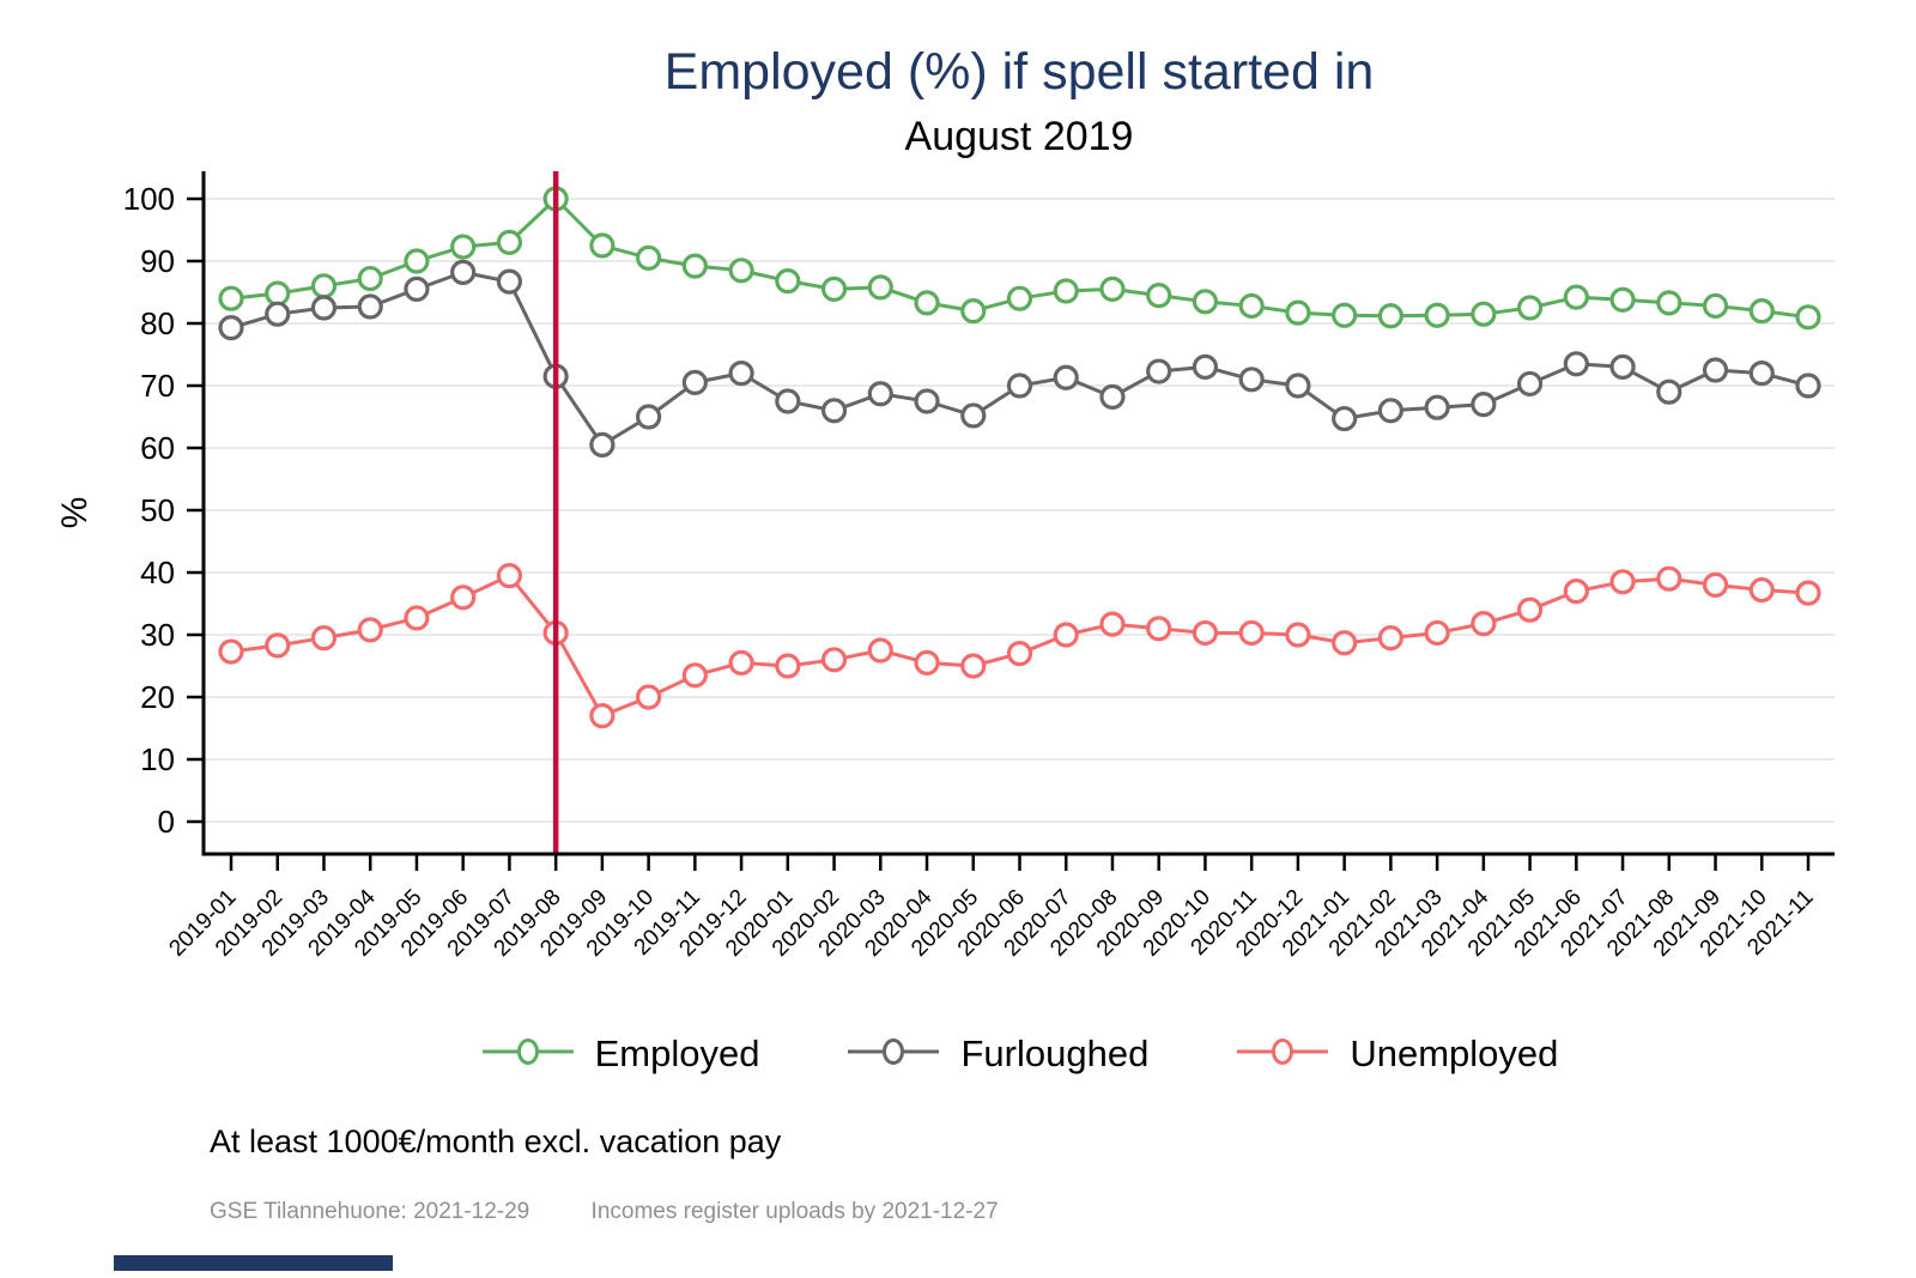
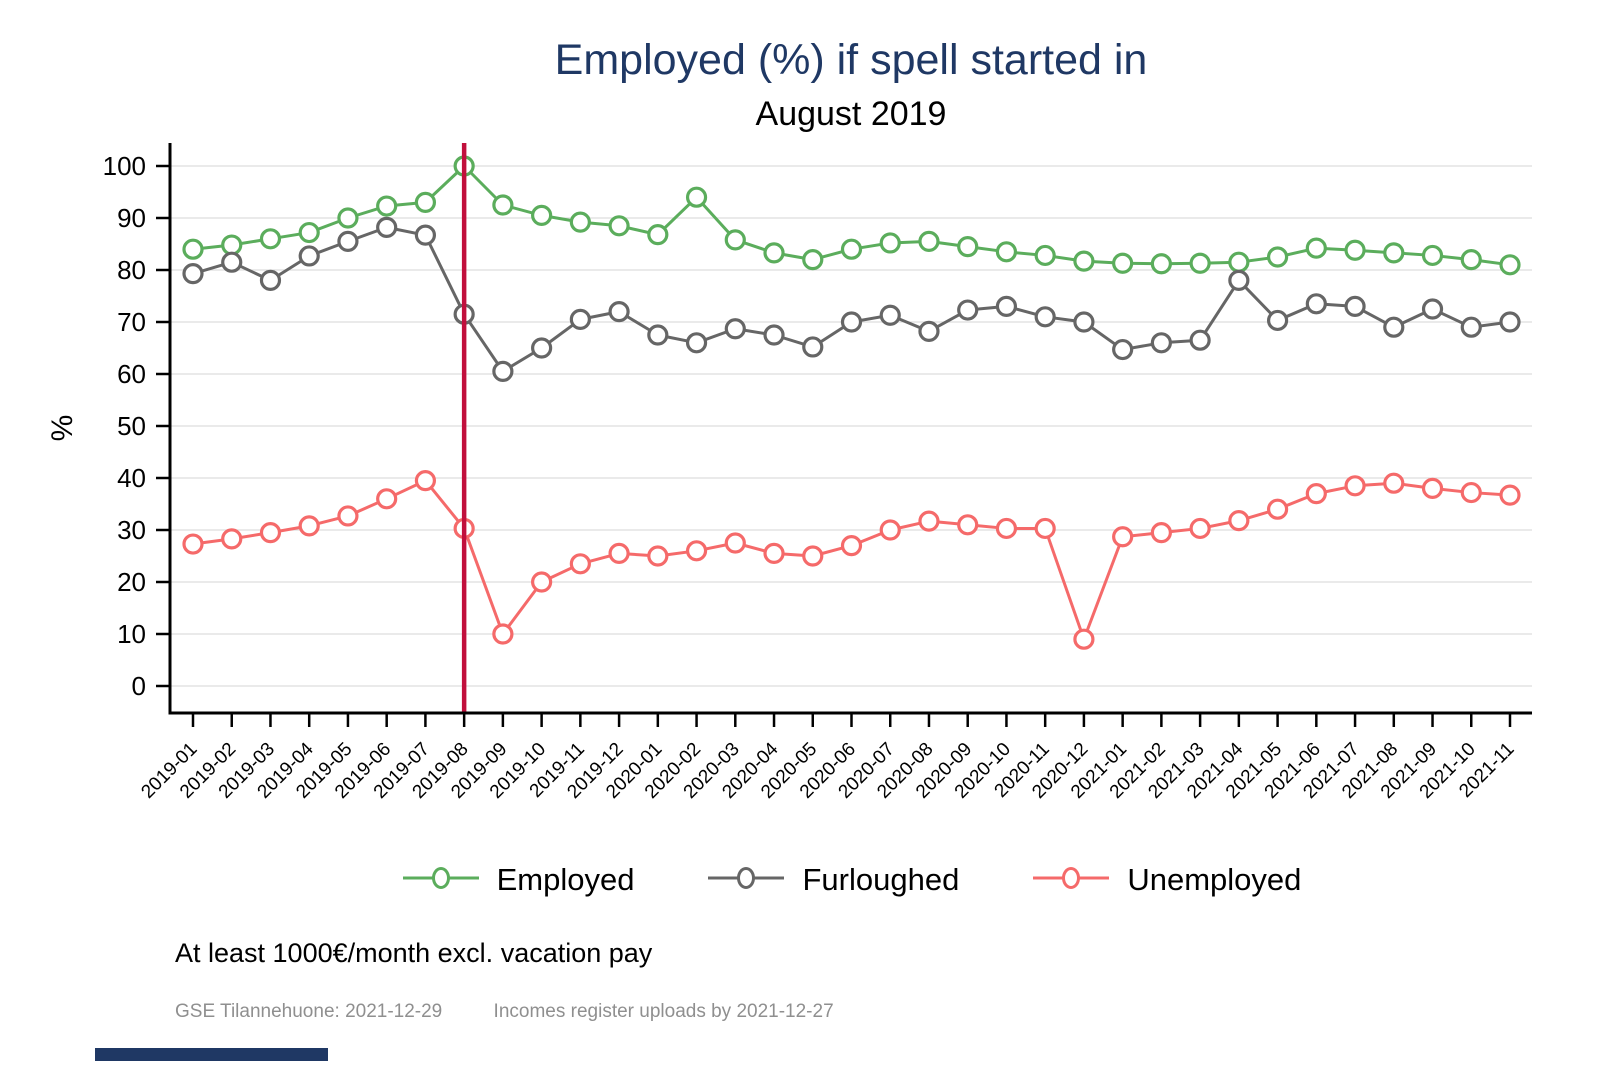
Furloughed/2019-03: 82 -> 78
Unemployed/2019-09: 17 -> 10
Employed/2020-02: 86 -> 94
Unemployed/2020-12: 30 -> 9
Furloughed/2021-04: 67 -> 78
Furloughed/2021-10: 72 -> 69
